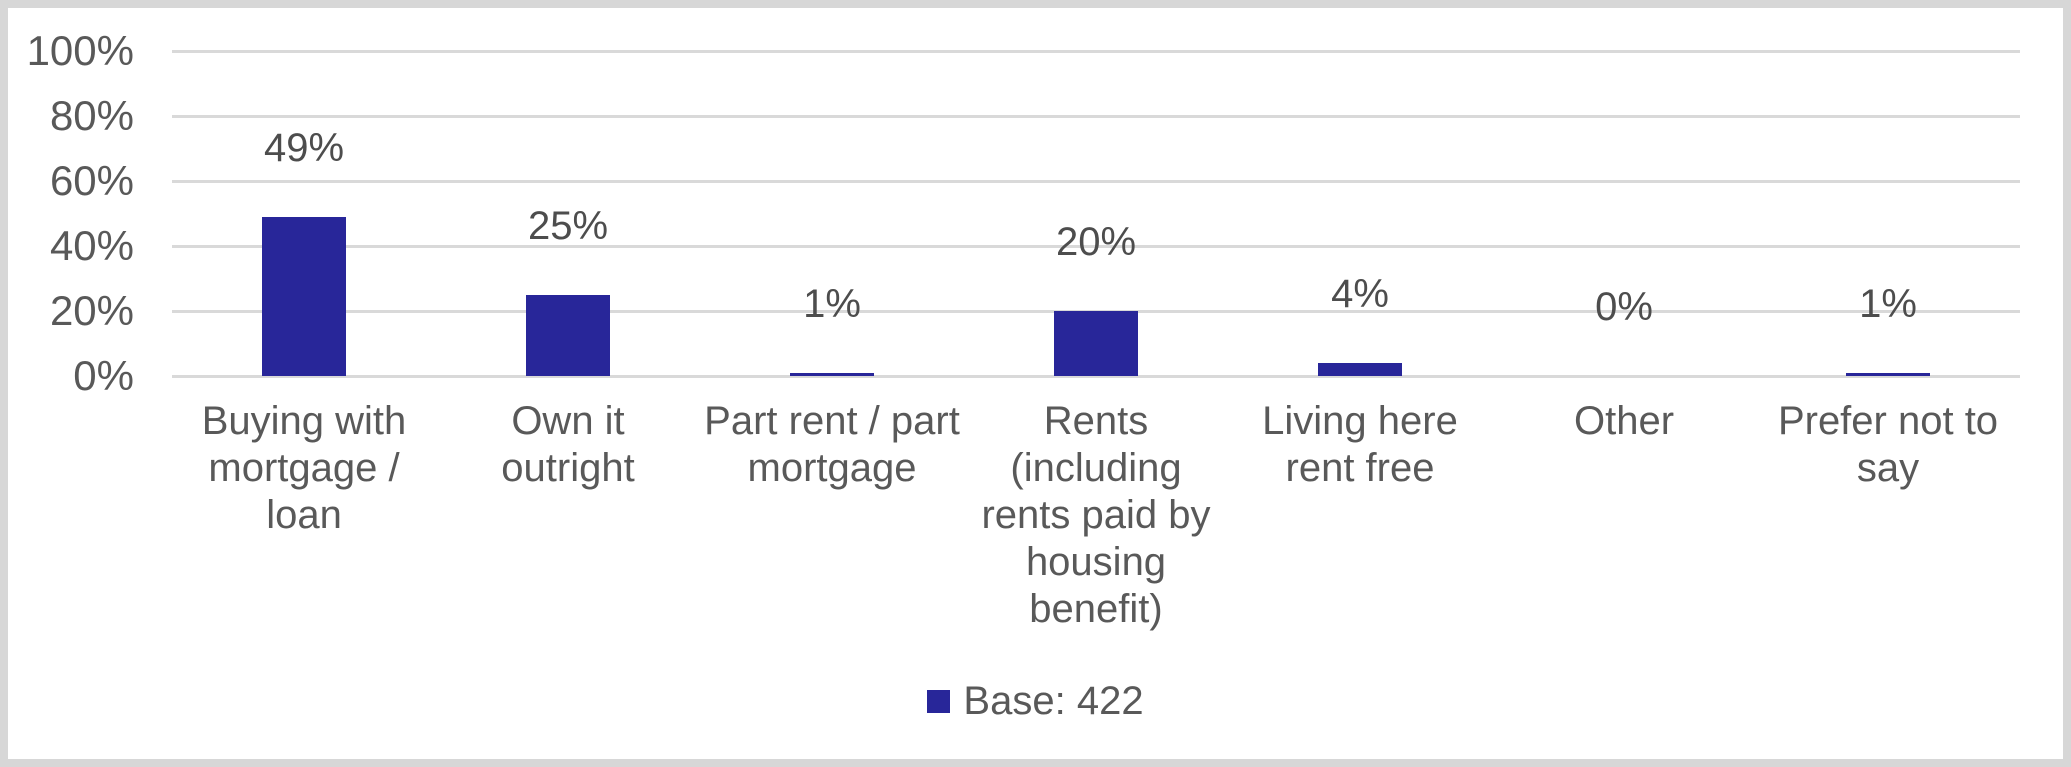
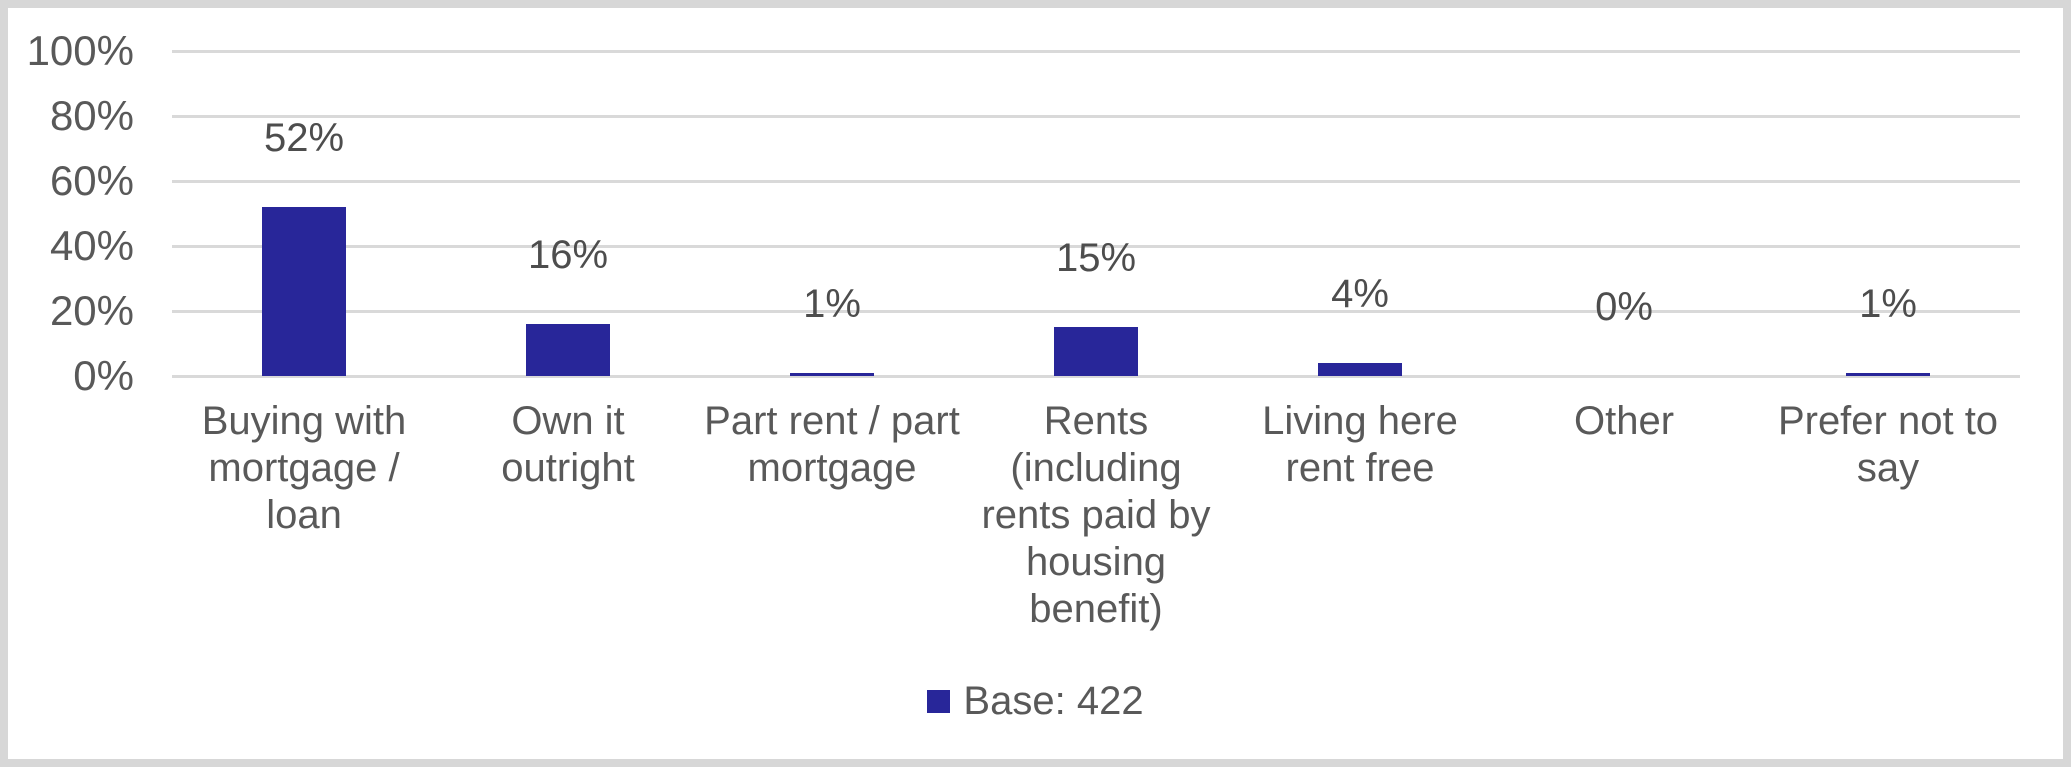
Buying with mortgage / loan: 49% -> 52%
Own it outright: 25% -> 16%
Rents (including rents paid by housing benefit): 20% -> 15%
